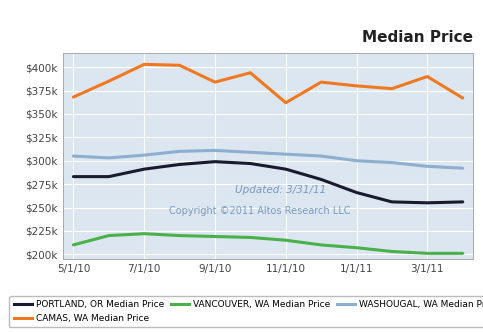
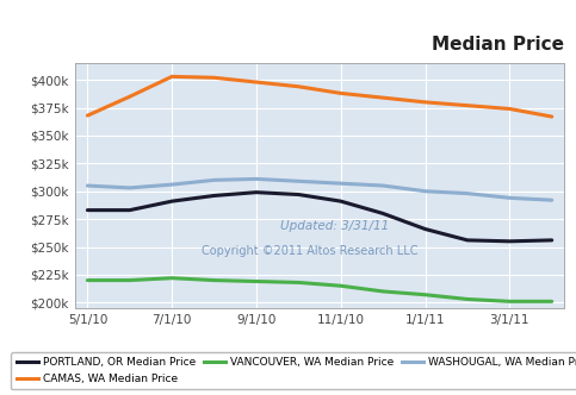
VANCOUVER, WA Median Price/5/1/10: $210k -> $220k
CAMAS, WA Median Price/9/1/10: $384k -> $398k
CAMAS, WA Median Price/11/1/10: $362k -> $388k
CAMAS, WA Median Price/3/1/11: $390k -> $374k
